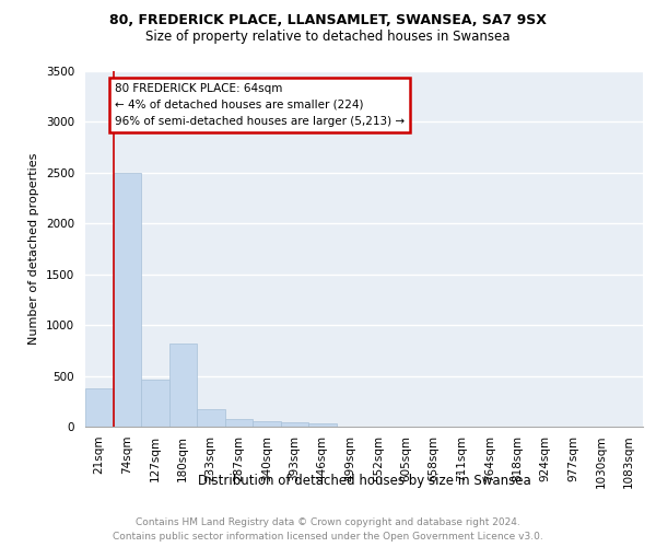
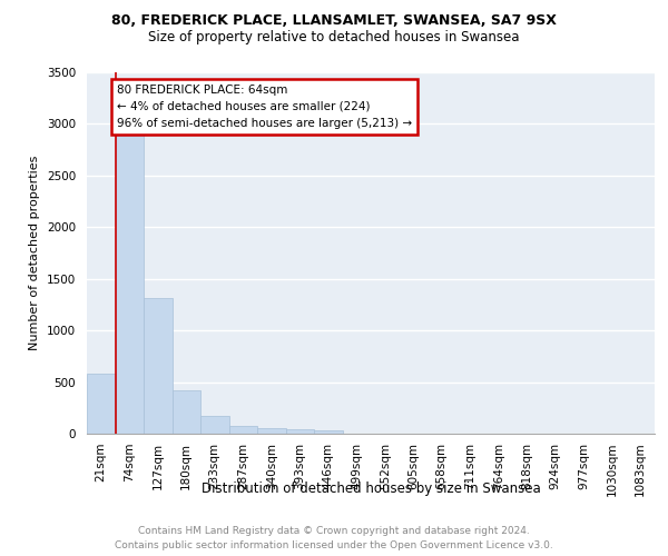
21sqm: 380 -> 580
74sqm: 2500 -> 2900
127sqm: 460 -> 1310
180sqm: 820 -> 420
